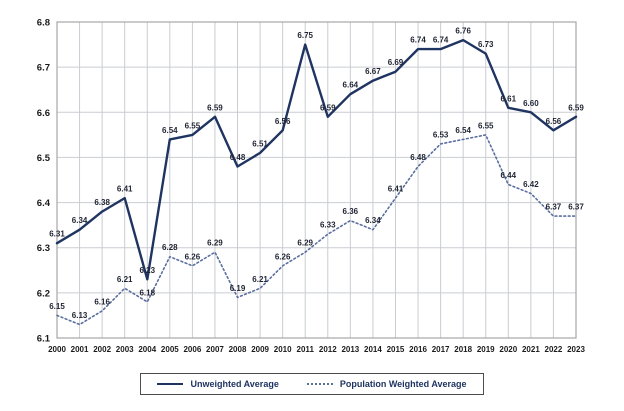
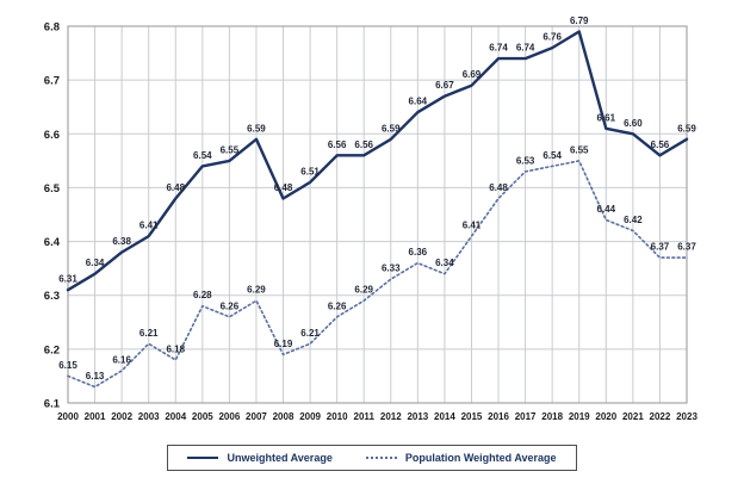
Unweighted Average/2004: 6.23 -> 6.48
Unweighted Average/2011: 6.75 -> 6.56
Unweighted Average/2019: 6.73 -> 6.79
